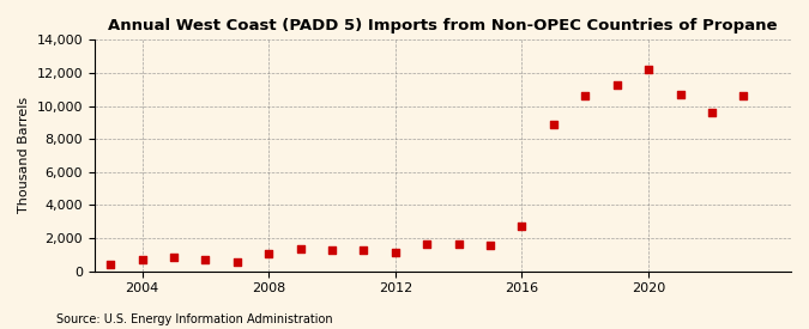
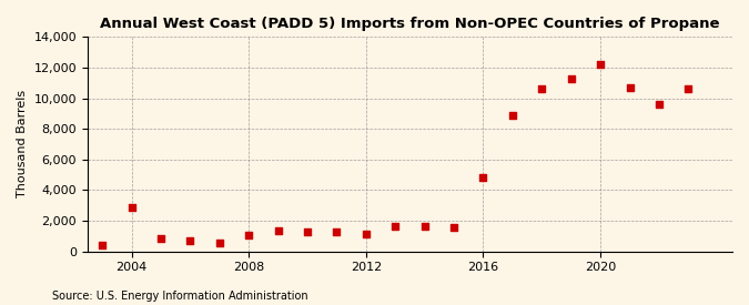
2004: 700 -> 2,900
2016: 2,800 -> 4,800
